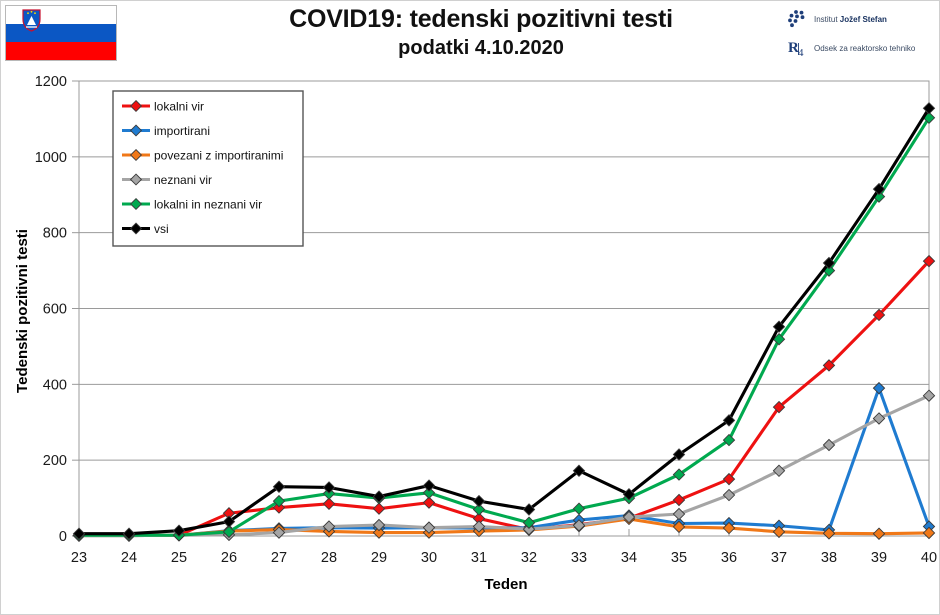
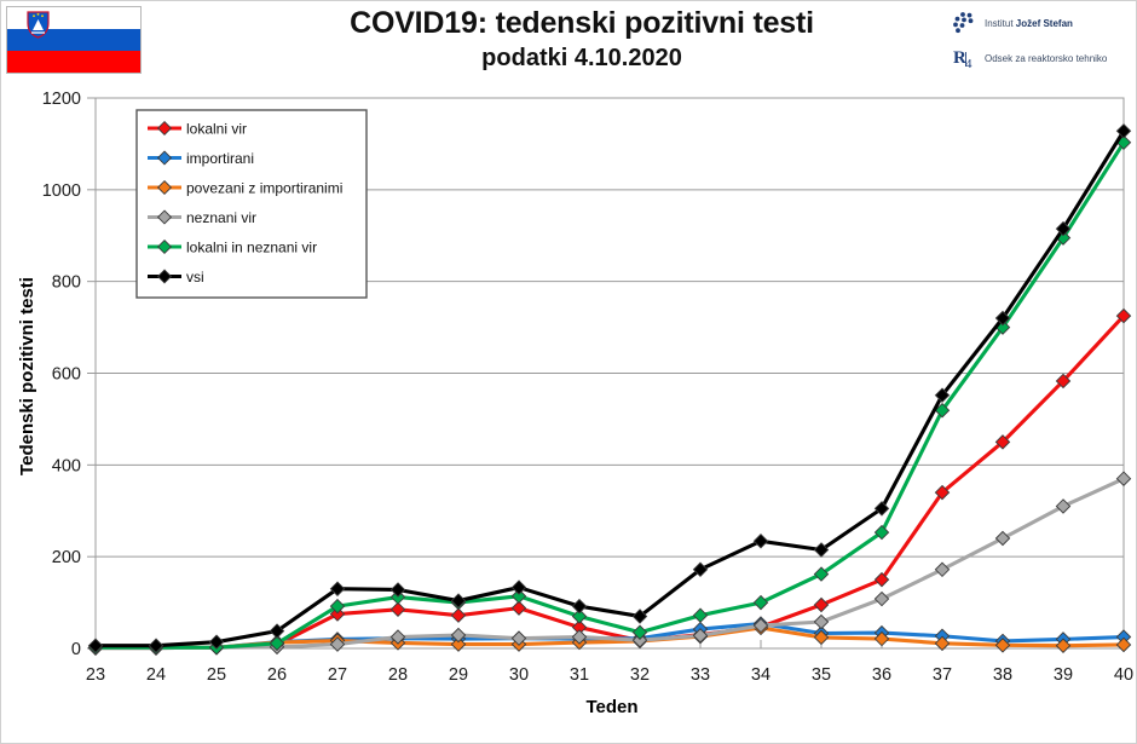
lokalni vir/26: 60 -> 10
vsi/34: 110 -> 230
importirani/39: 390 -> 20
